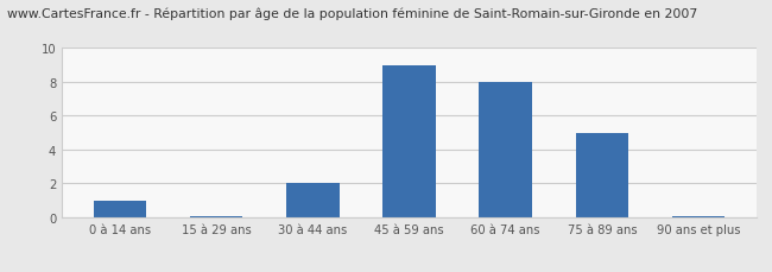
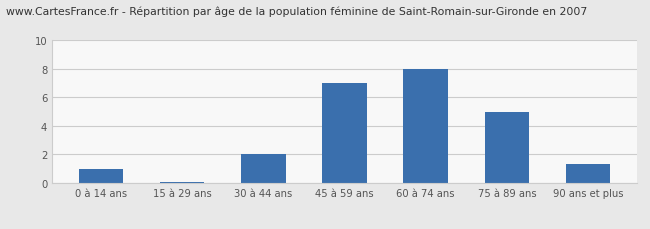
45 à 59 ans: 9.0 -> 7.0
90 ans et plus: 0.1 -> 1.3
